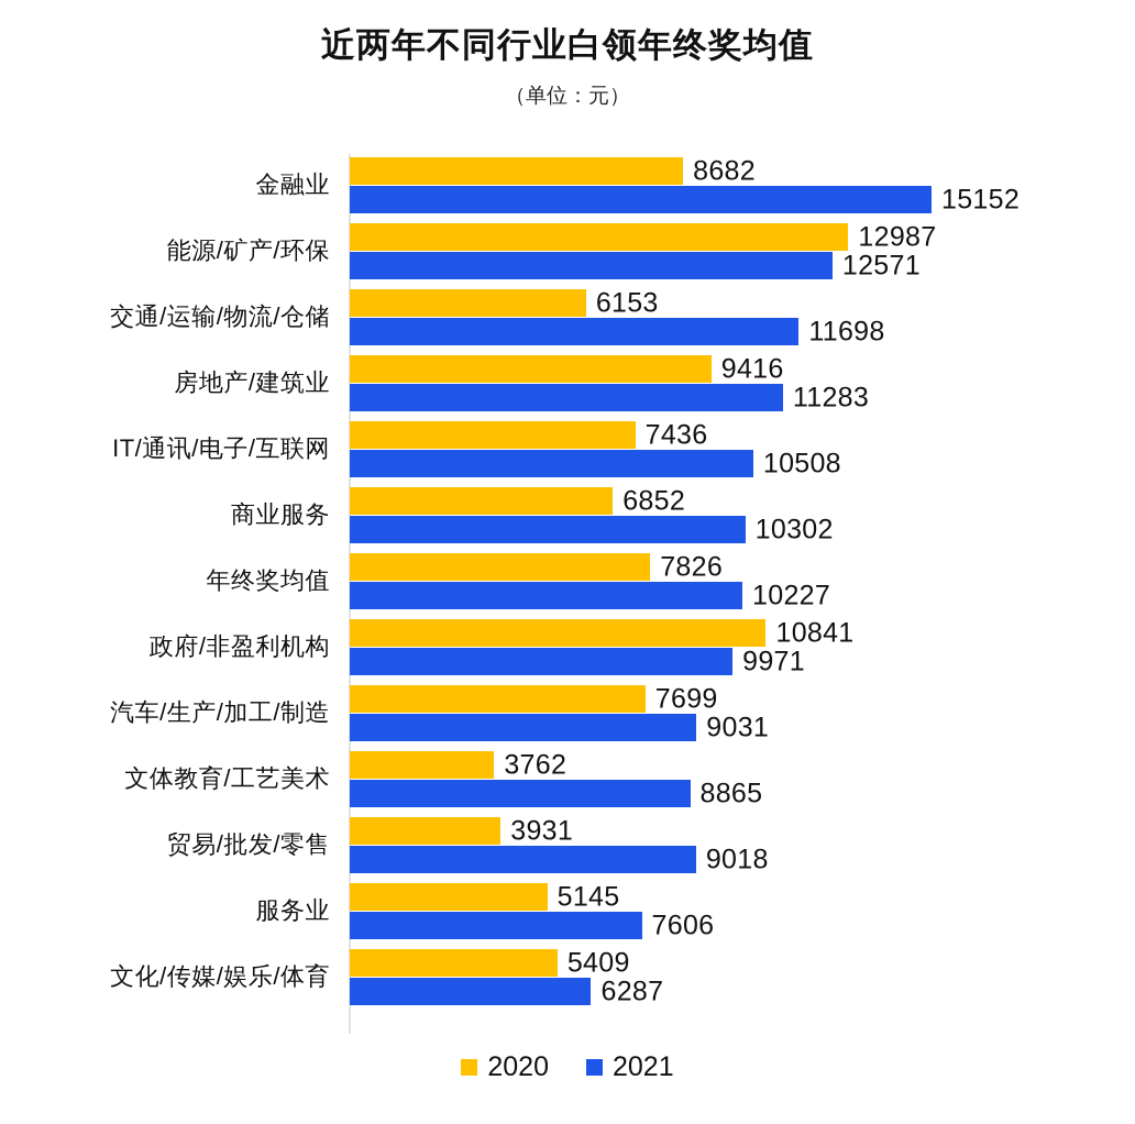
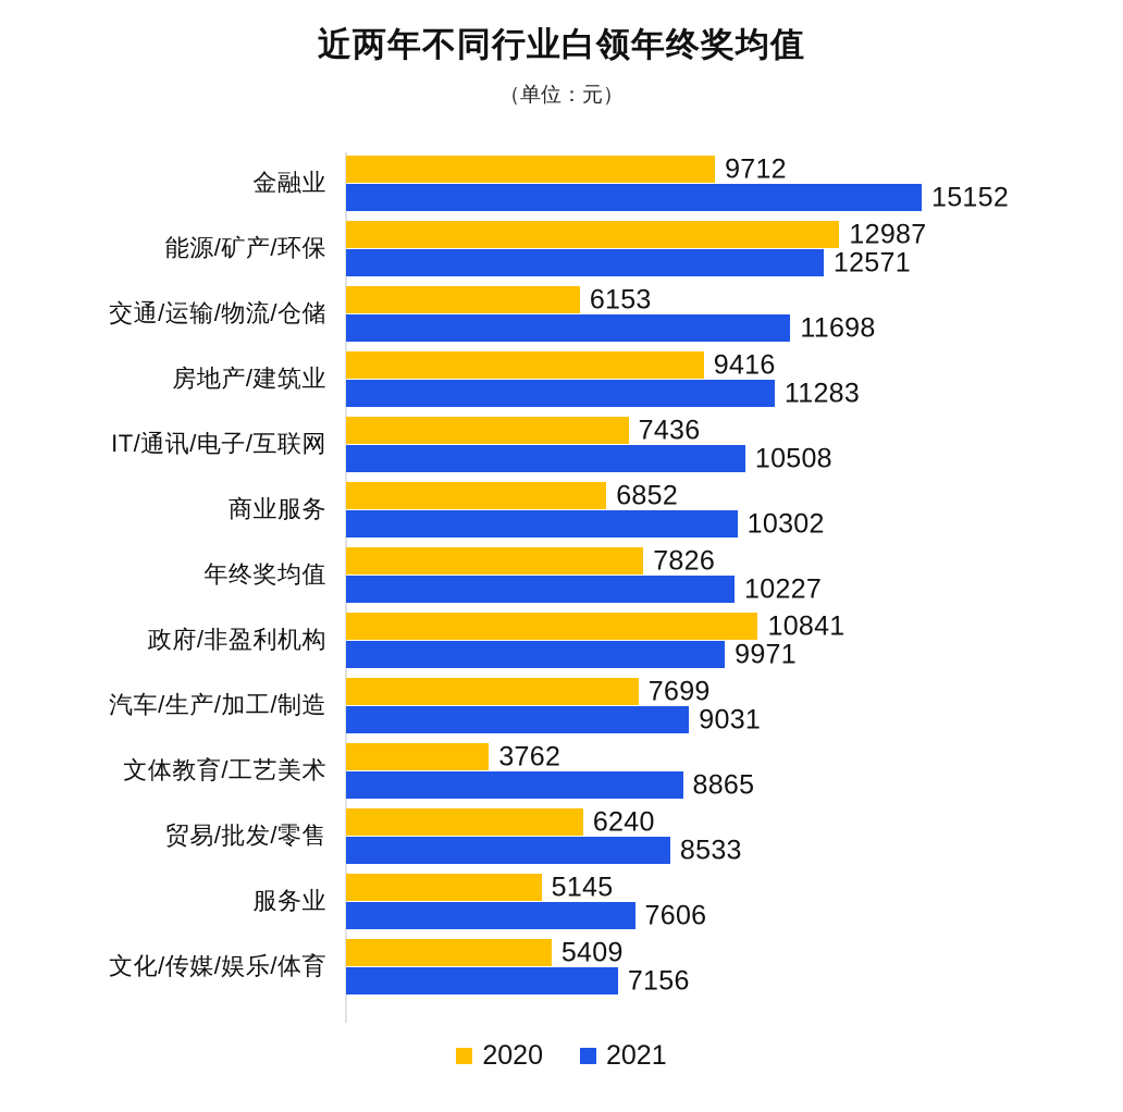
2020/金融业: 8682 -> 9712
2020/贸易/批发/零售: 3931 -> 6240
2021/贸易/批发/零售: 9018 -> 8533
2021/文化/传媒/娱乐/体育: 6287 -> 7156
